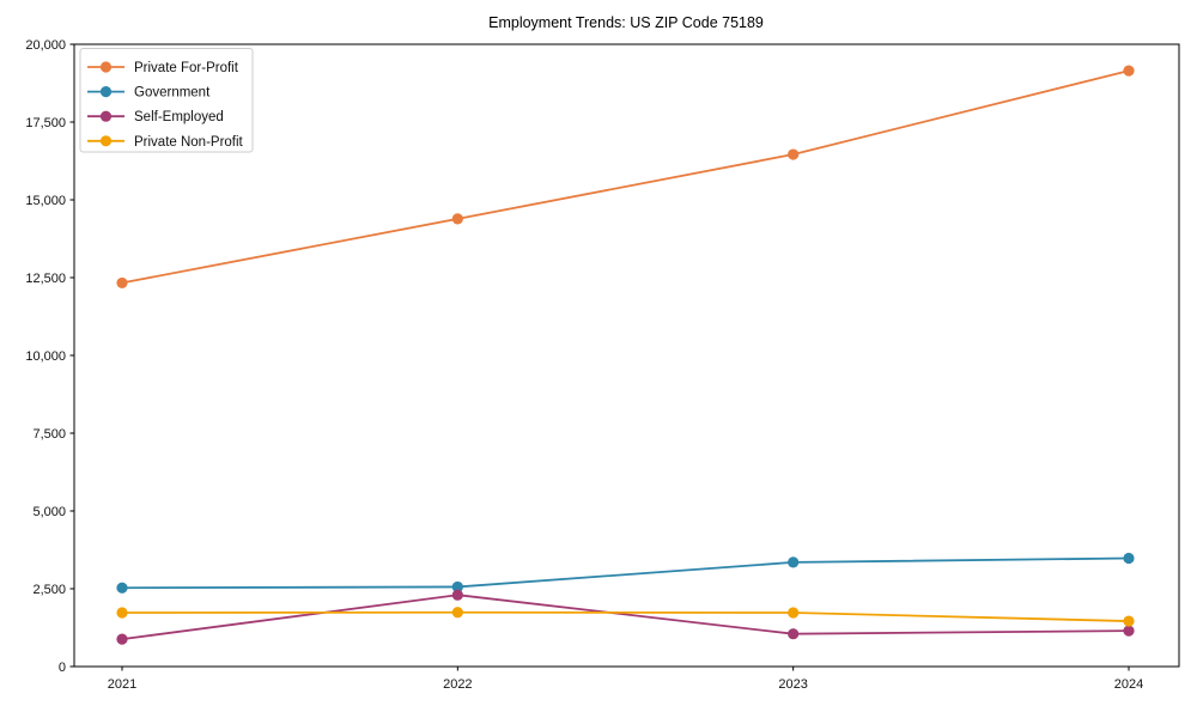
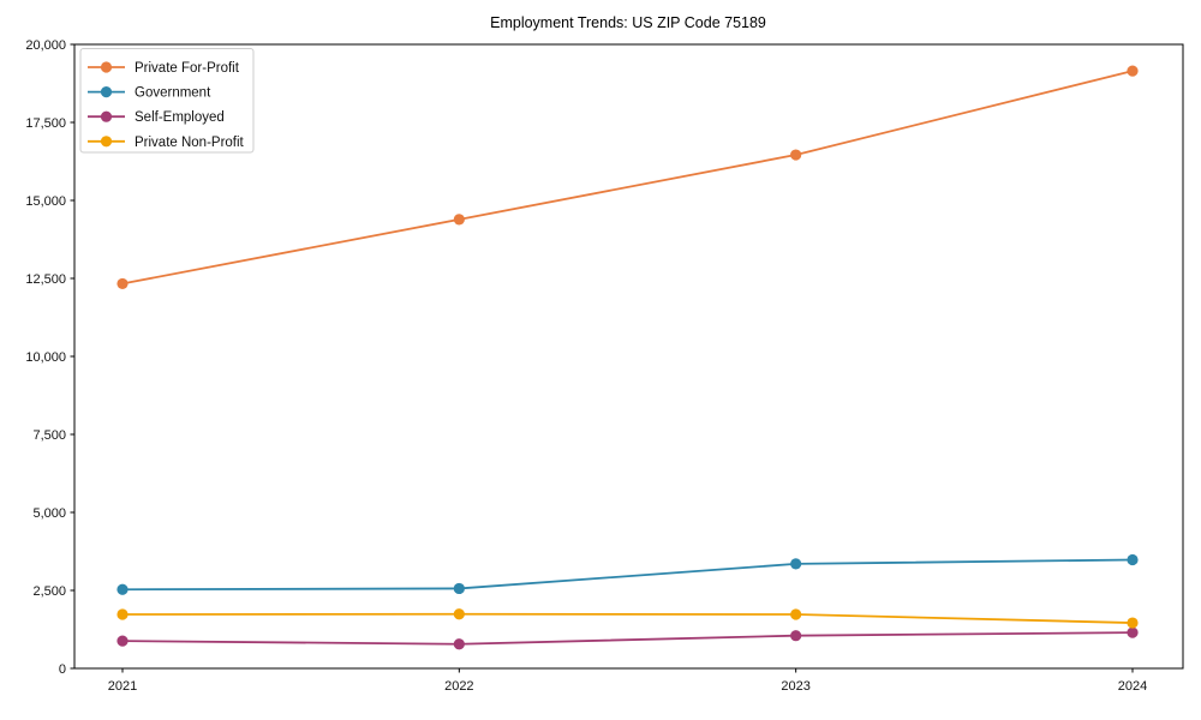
Self-Employed/2022: 2300 -> 800
